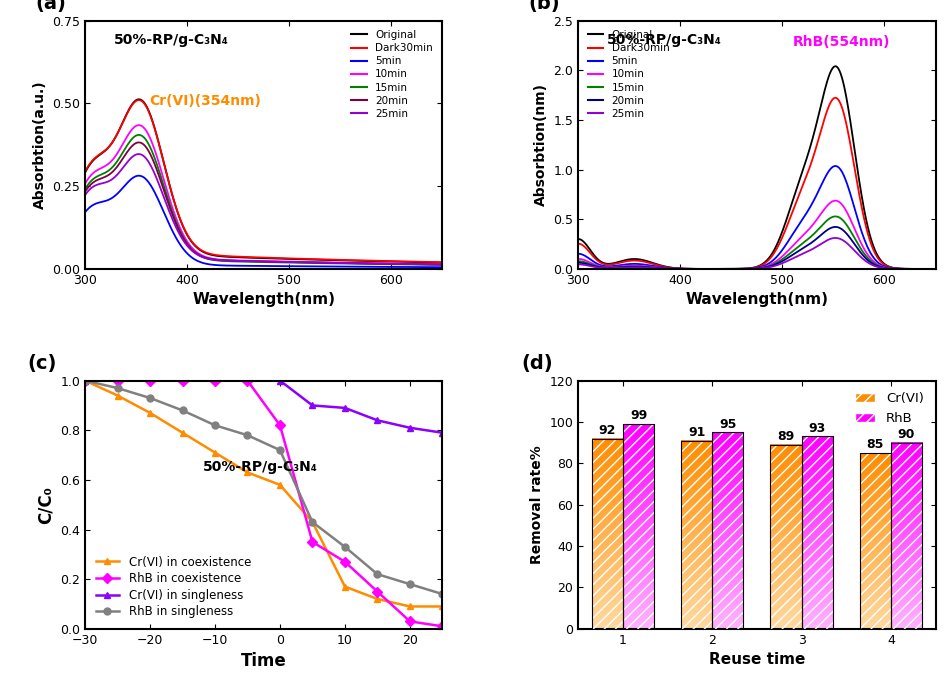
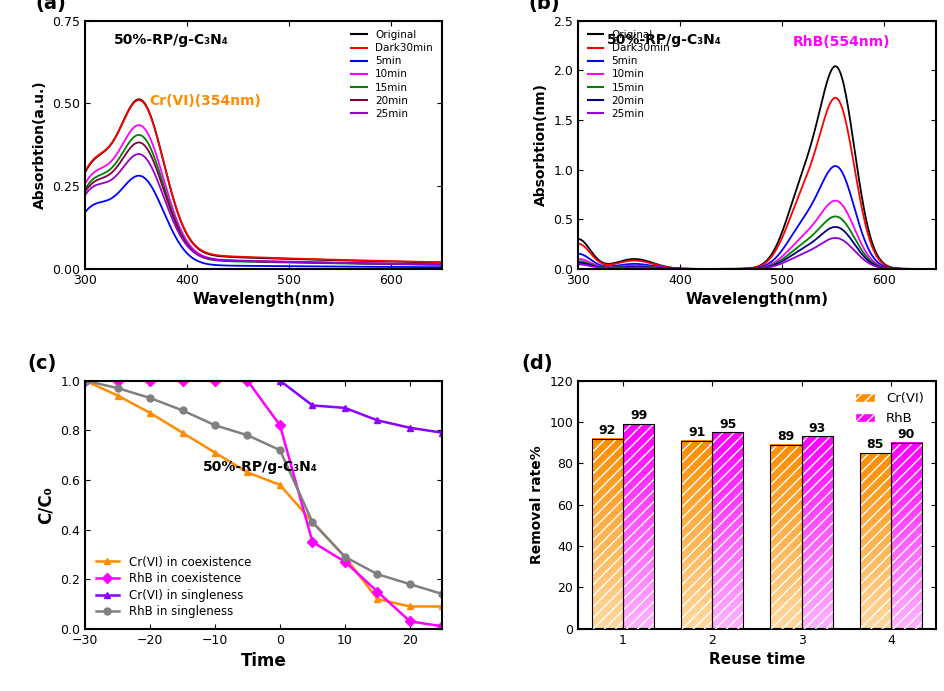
Cr(VI) in coexistence/10: 0.17 -> 0.29
RhB in singleness/10: 0.33 -> 0.29
